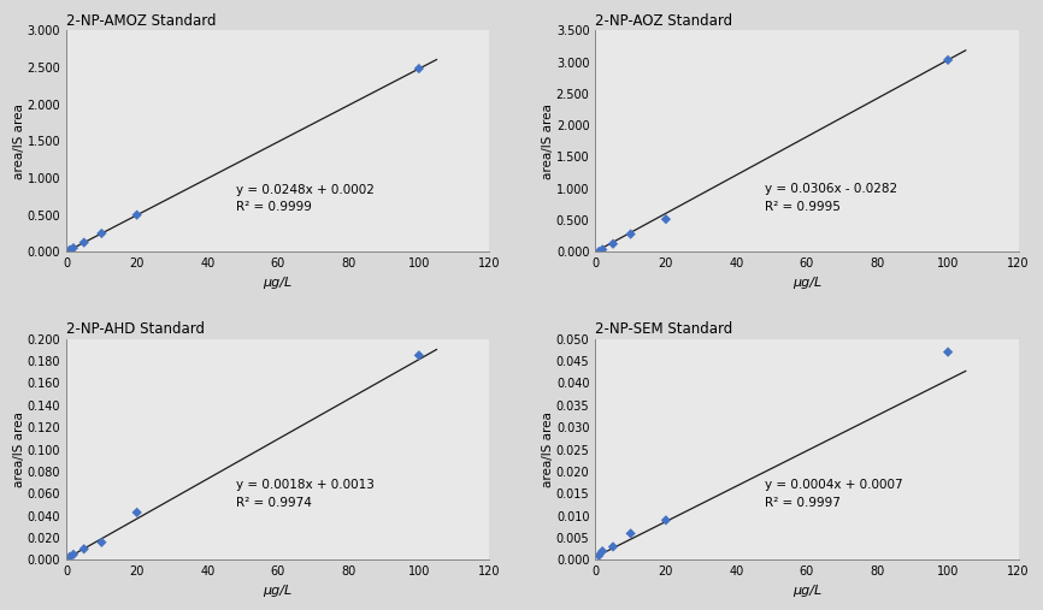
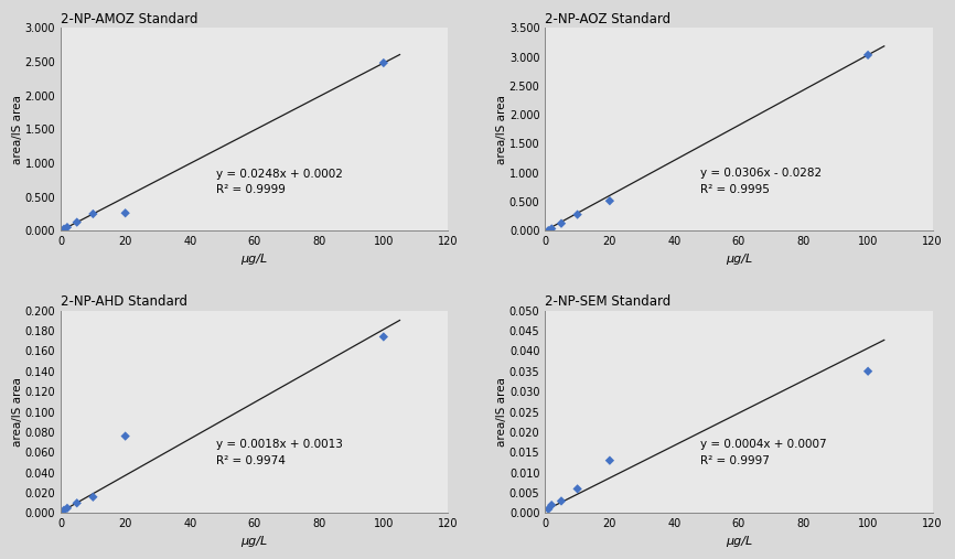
2-NP-AMOZ Standard/20: 0.50 -> 0.26
2-NP-AHD Standard/20: 0.043 -> 0.076
2-NP-AHD Standard/100: 0.185 -> 0.174
2-NP-SEM Standard/20: 0.009 -> 0.013
2-NP-SEM Standard/100: 0.047 -> 0.035
